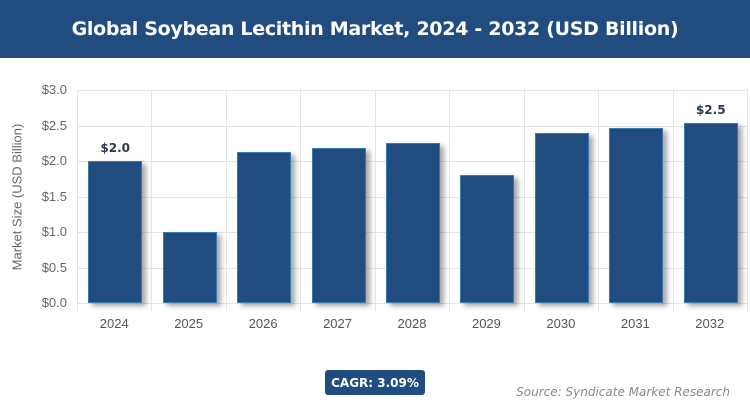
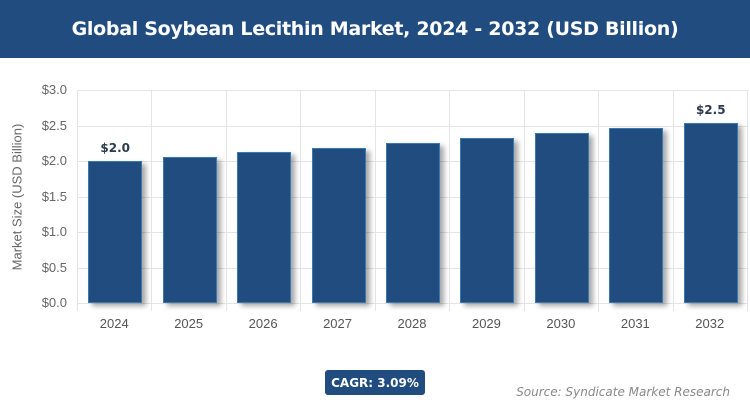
2025: $1.0 -> $2.1
2029: $1.8 -> $2.3
